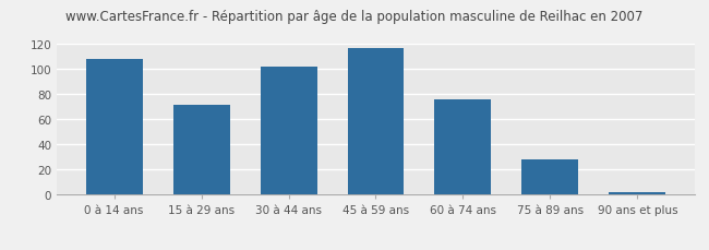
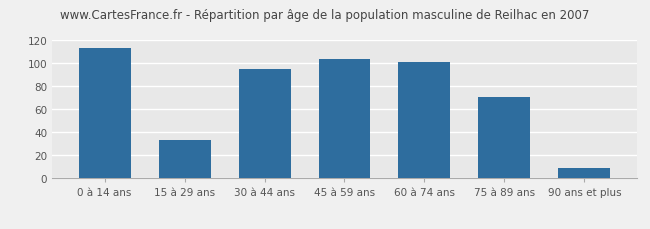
0 à 14 ans: 108 -> 113
15 à 29 ans: 72 -> 33
30 à 44 ans: 102 -> 95
45 à 59 ans: 117 -> 104
60 à 74 ans: 76 -> 101
75 à 89 ans: 28 -> 71
90 ans et plus: 2 -> 9
